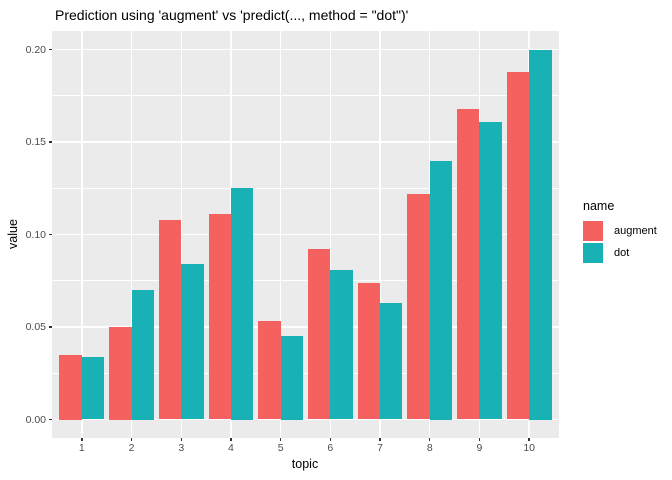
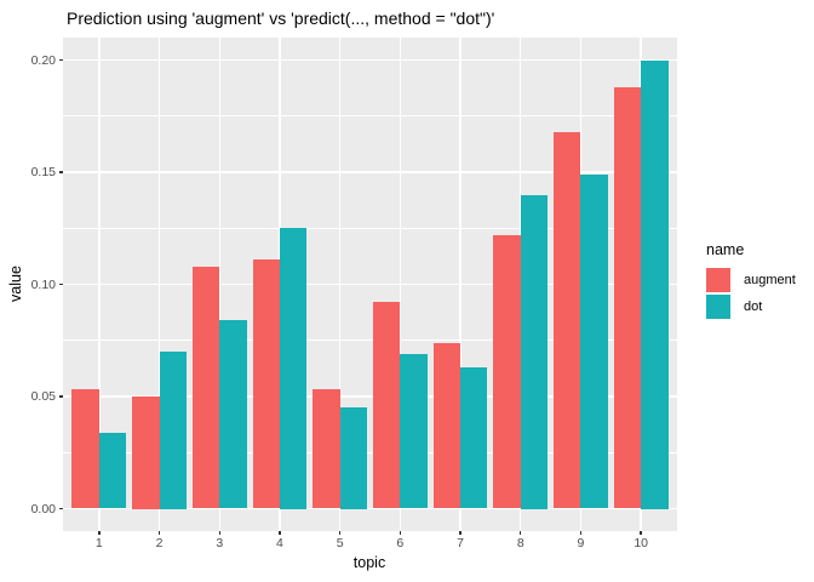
augment/1: 0.035 -> 0.053
dot/6: 0.081 -> 0.069
dot/9: 0.161 -> 0.149
